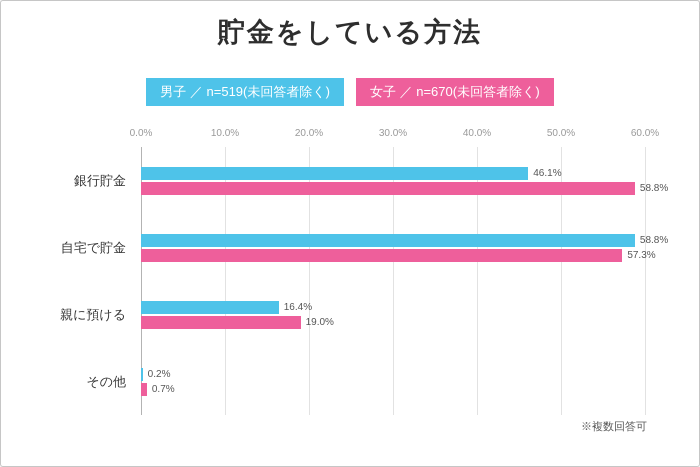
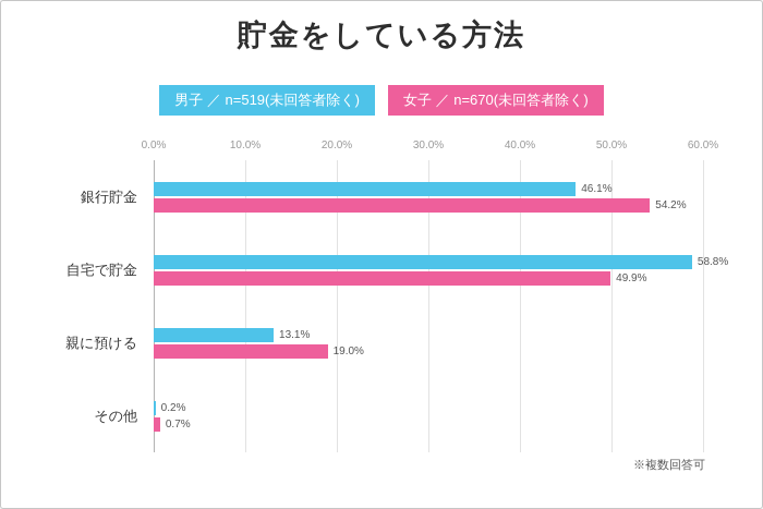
女子 ／ n=670(未回答者除く)/銀行貯金: 58.8% -> 54.2%
女子 ／ n=670(未回答者除く)/自宅で貯金: 57.3% -> 49.9%
男子 ／ n=519(未回答者除く)/親に預ける: 16.4% -> 13.1%
